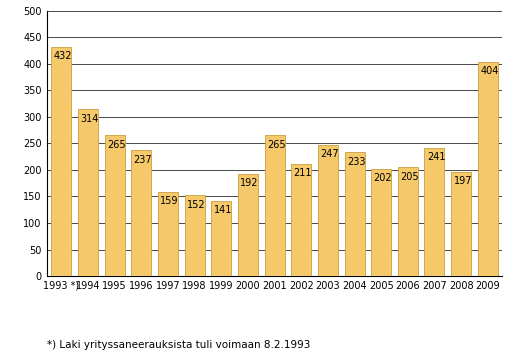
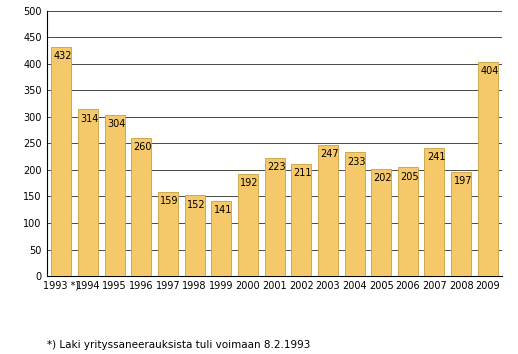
1995: 265 -> 304
1996: 237 -> 260
2001: 265 -> 223
